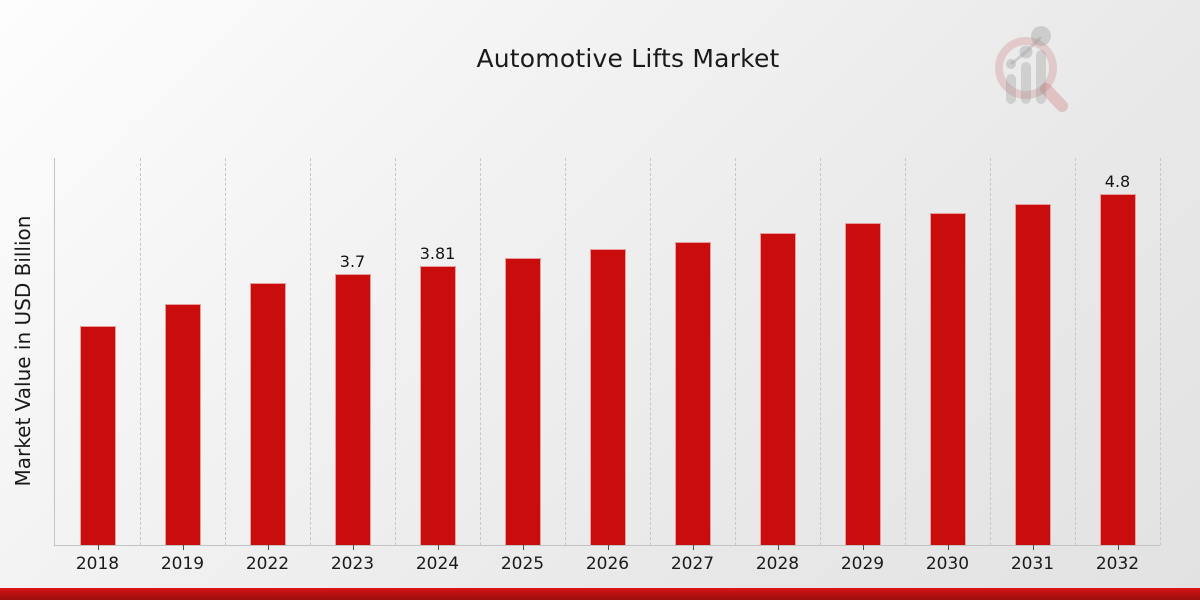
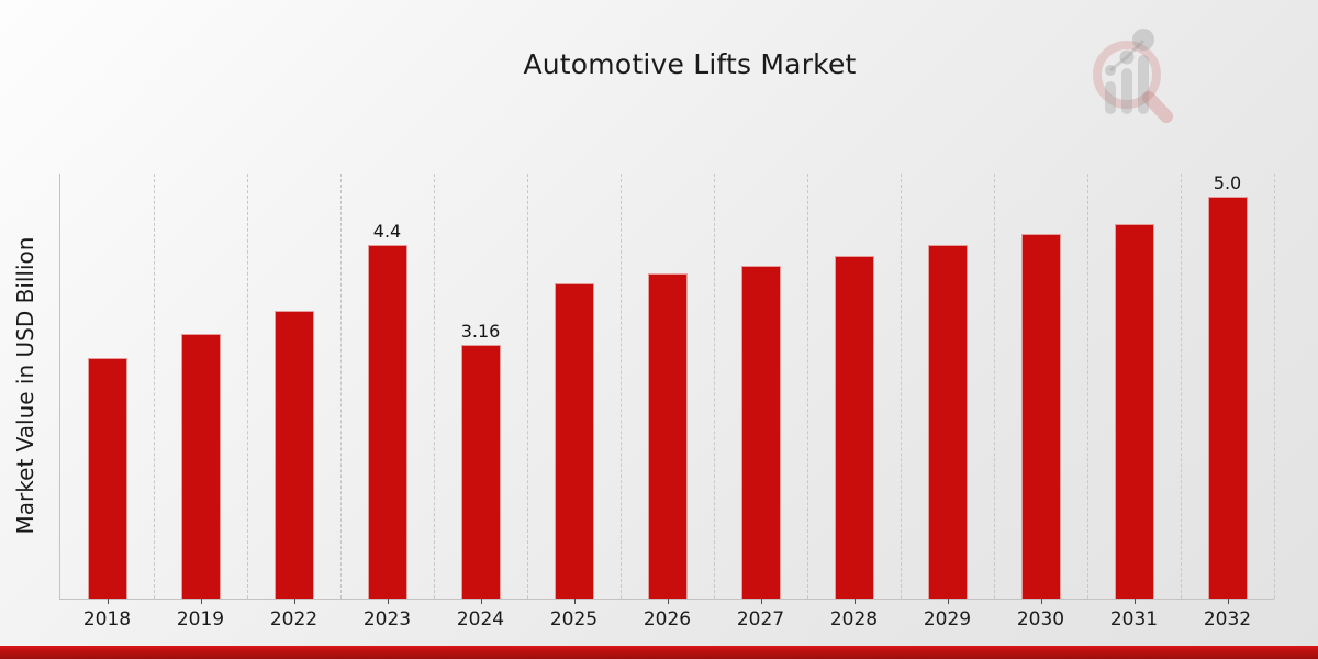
2023: 3.7 -> 4.4
2024: 3.81 -> 3.16
2032: 4.8 -> 5.0
